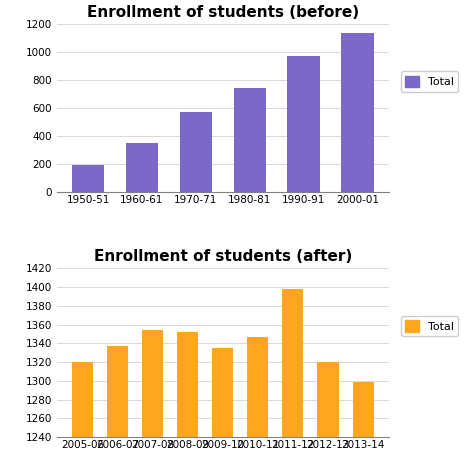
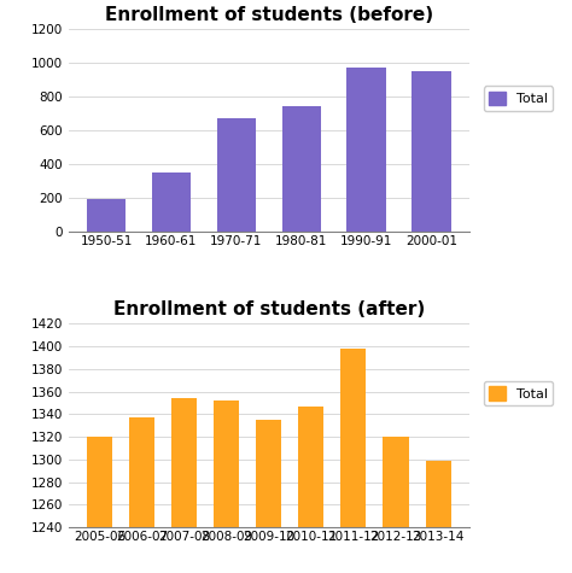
Enrollment of students (before)/1970-71: 570 -> 670
Enrollment of students (before)/2000-01: 1140 -> 950
